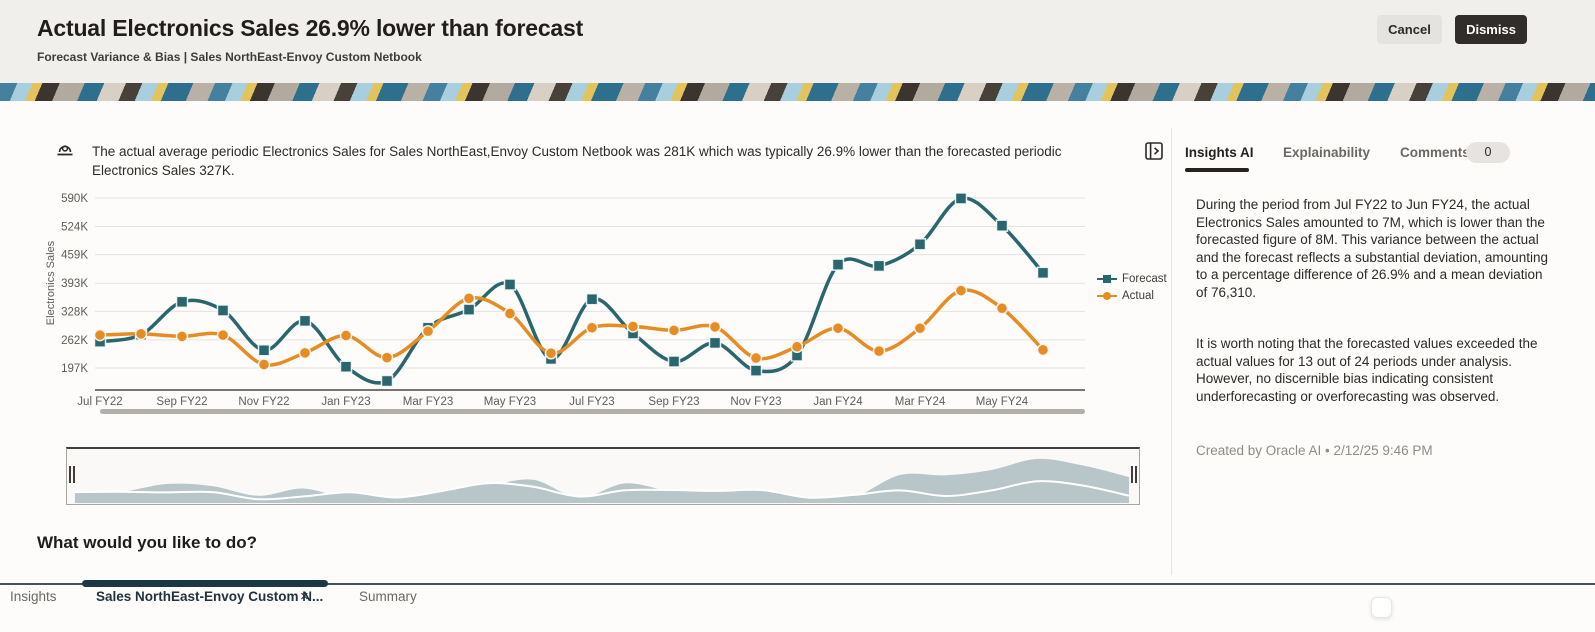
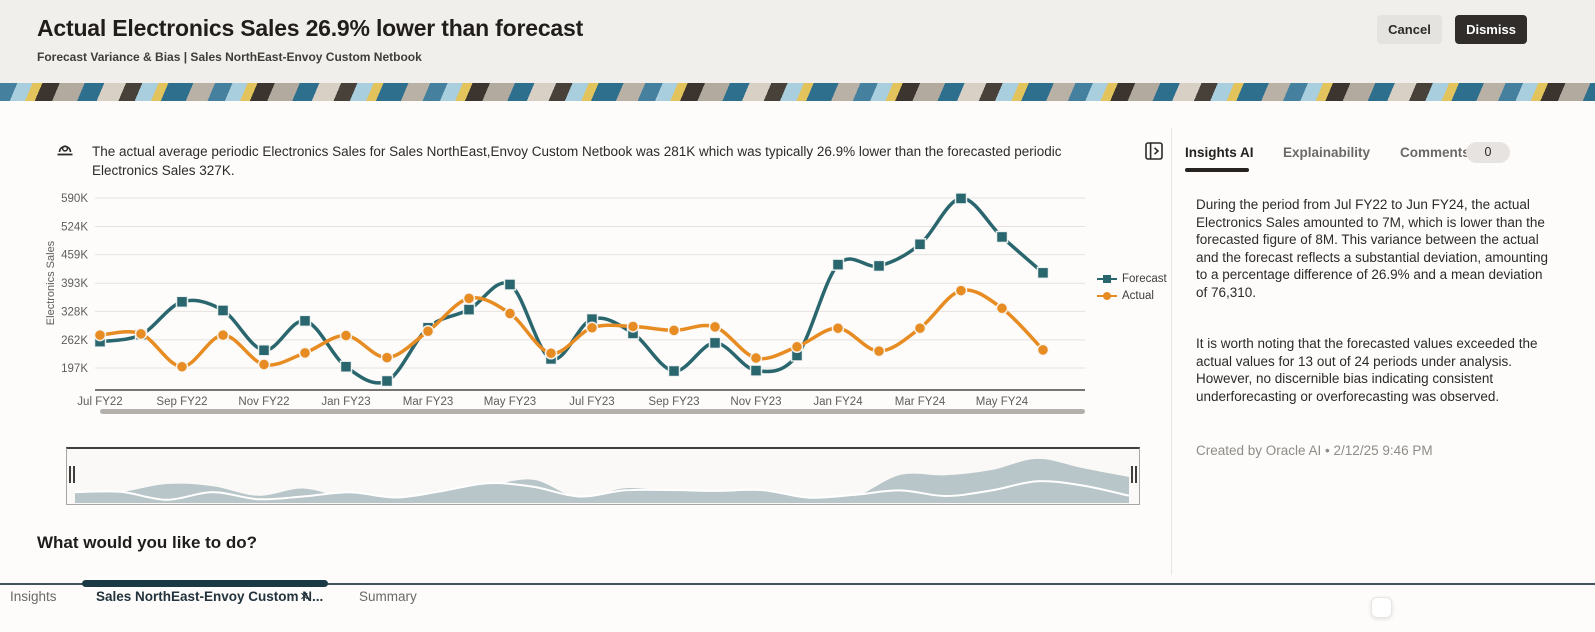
Actual/Sep FY22: 270K -> 200K
Forecast/Jul FY23: 360K -> 310K
Forecast/Sep FY23: 210K -> 190K
Forecast/May FY24: 530K -> 500K
